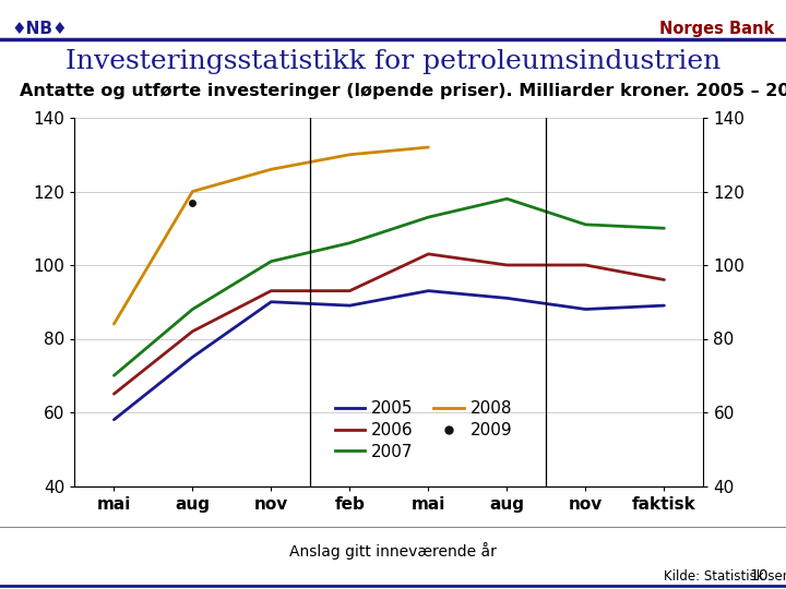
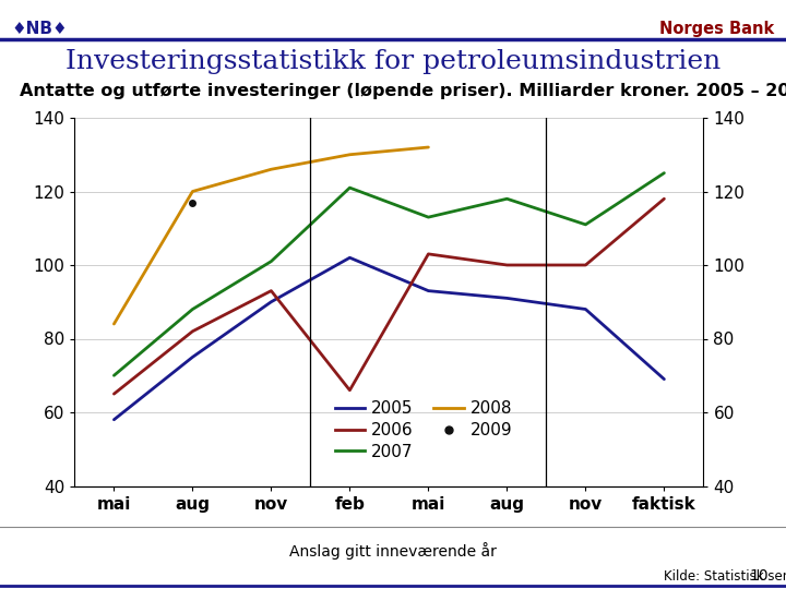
2005/feb: 89 -> 102
2006/feb: 93 -> 66
2007/feb: 106 -> 121
2005/faktisk: 89 -> 69
2006/faktisk: 96 -> 118
2007/faktisk: 110 -> 125
